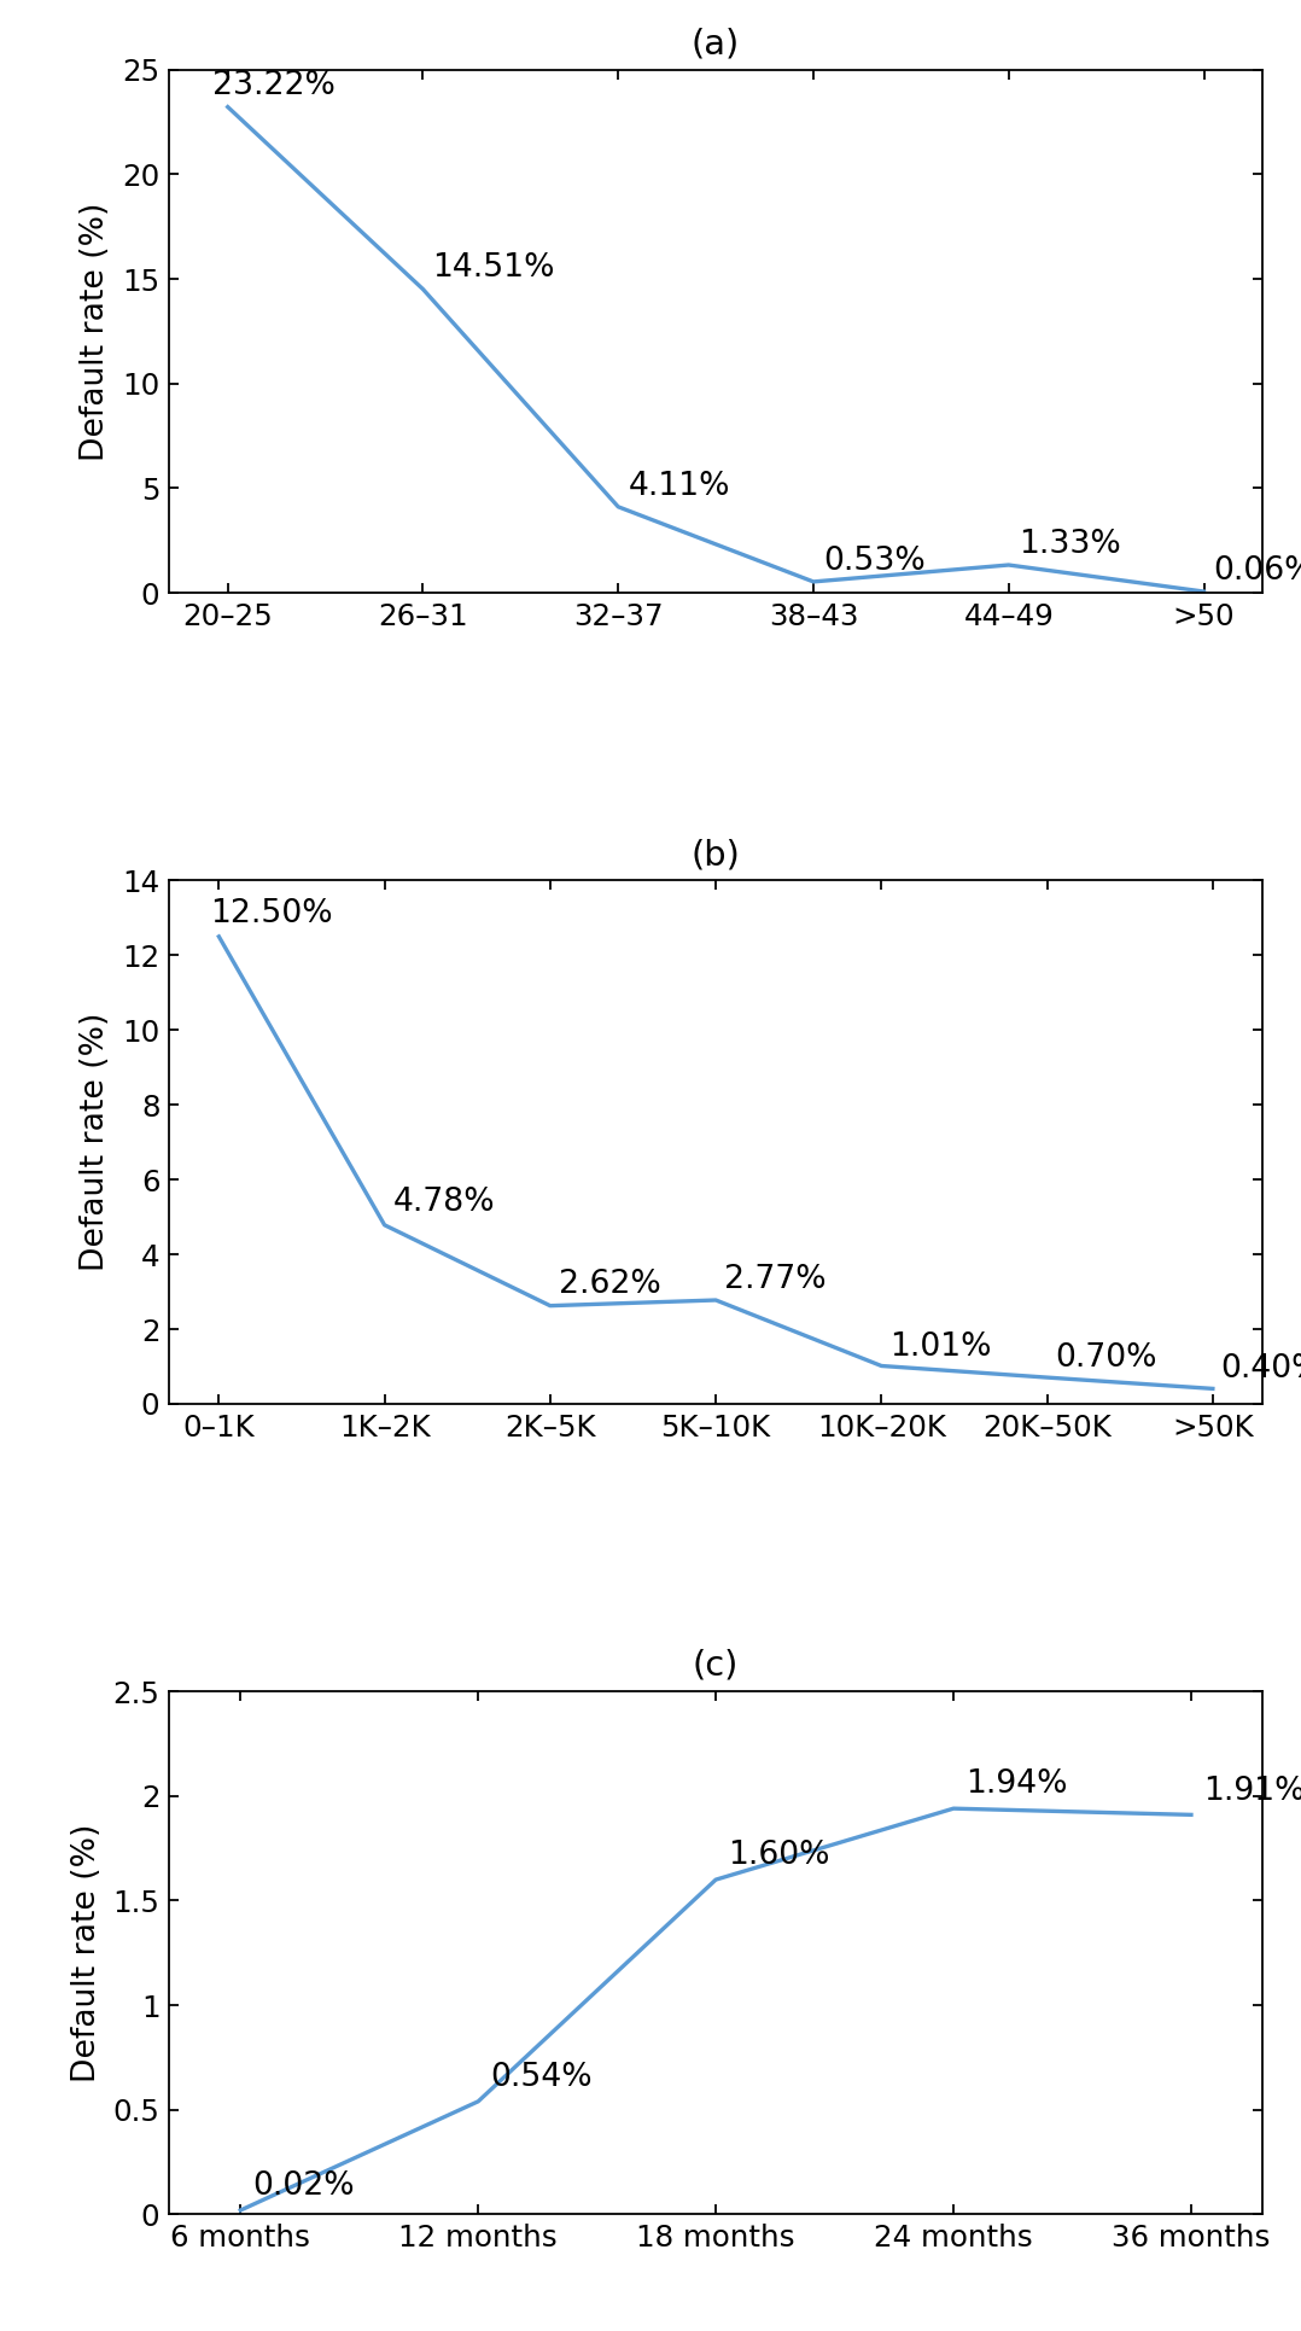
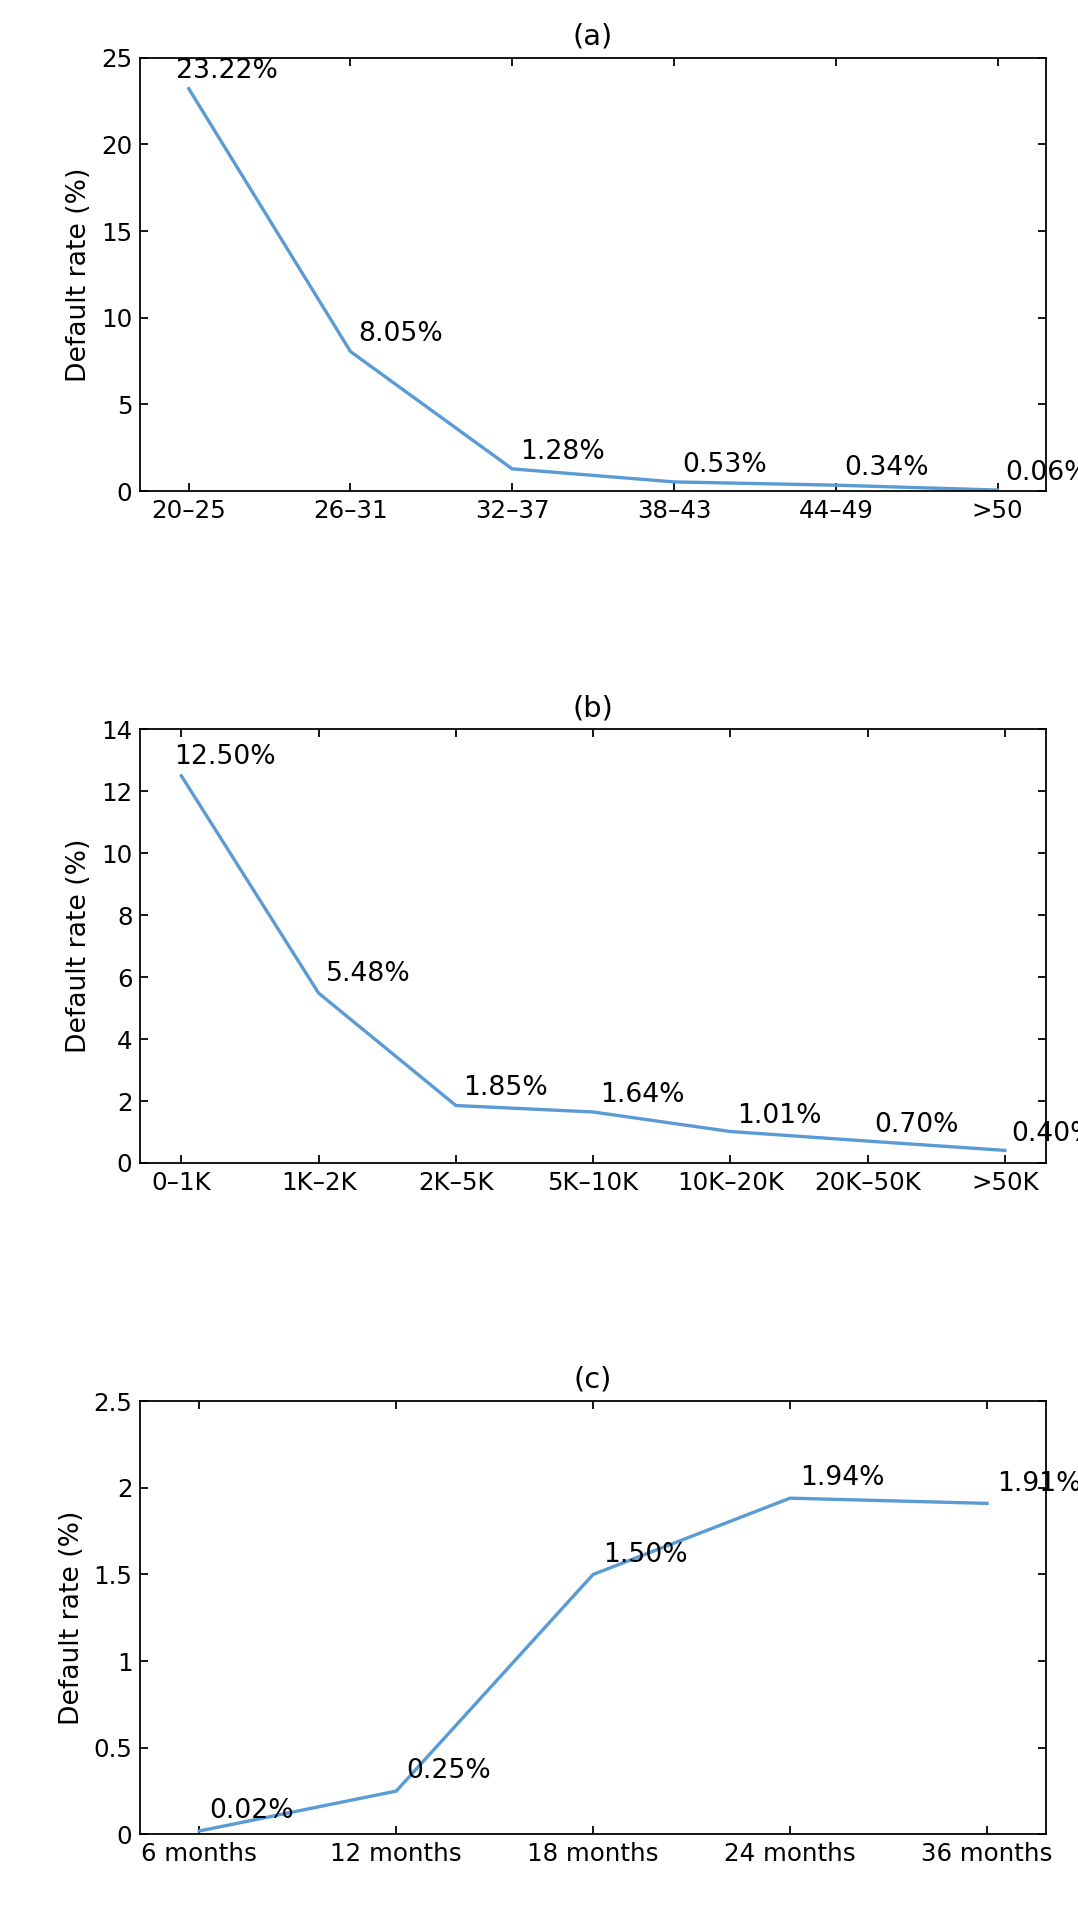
(a)/26–31: 14.51% -> 8.05%
(a)/32–37: 4.11% -> 1.28%
(a)/44–49: 1.33% -> 0.34%
(b)/1K–2K: 4.78% -> 5.48%
(b)/2K–5K: 2.62% -> 1.85%
(b)/5K–10K: 2.77% -> 1.64%
(c)/12 months: 0.54% -> 0.25%
(c)/18 months: 1.60% -> 1.50%
